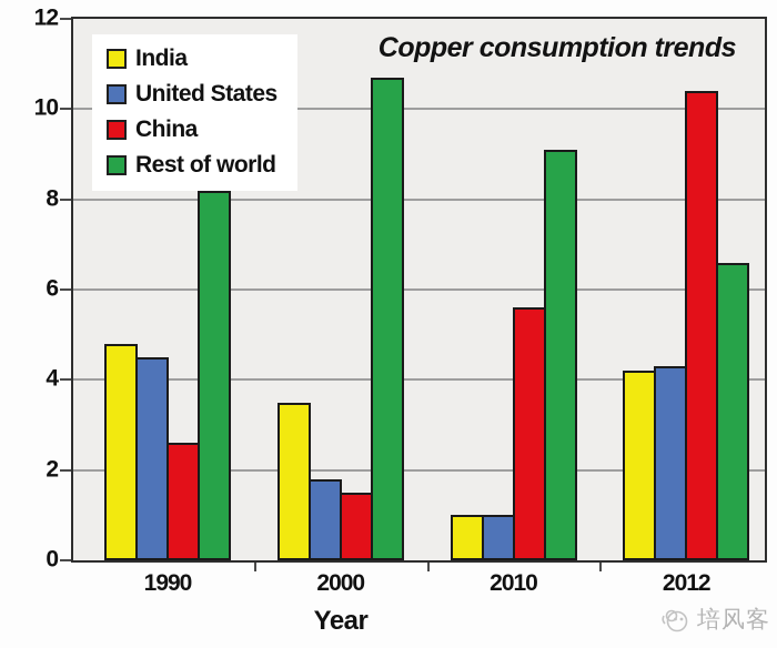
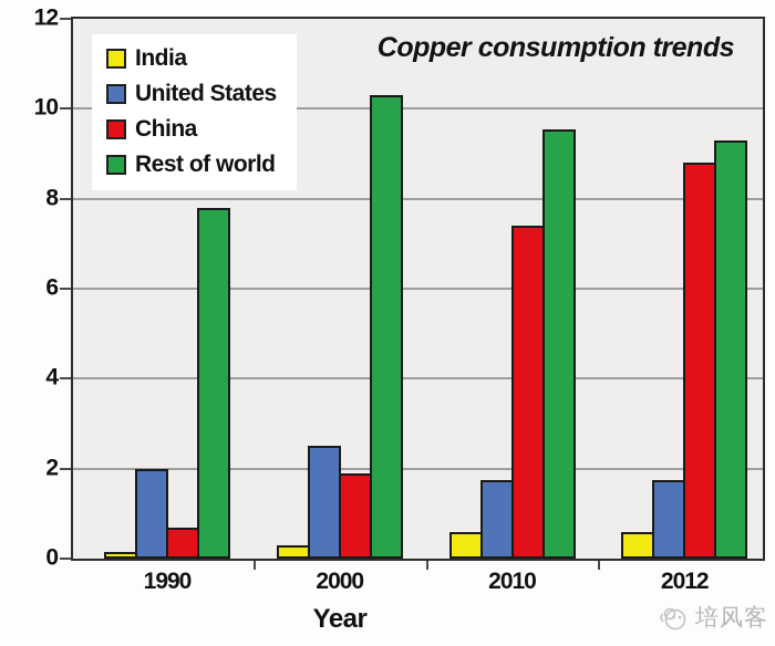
India/1990: 4.8 -> 0.1
United States/1990: 4.5 -> 2.0
China/1990: 2.6 -> 0.7
Rest of world/1990: 8.2 -> 7.8
India/2000: 3.5 -> 0.3
United States/2000: 1.8 -> 2.5
China/2000: 1.5 -> 1.9
Rest of world/2000: 10.7 -> 10.3
India/2010: 1.0 -> 0.6
United States/2010: 1.0 -> 1.8
China/2010: 5.6 -> 7.4
Rest of world/2010: 9.1 -> 9.6
India/2012: 4.2 -> 0.6
United States/2012: 4.3 -> 1.8
China/2012: 10.4 -> 8.8
Rest of world/2012: 6.6 -> 9.3
